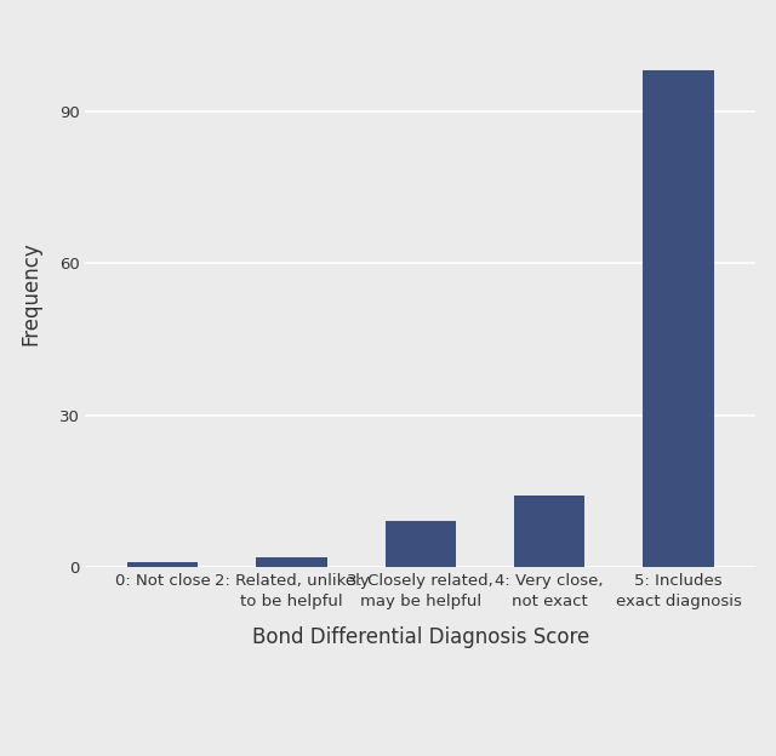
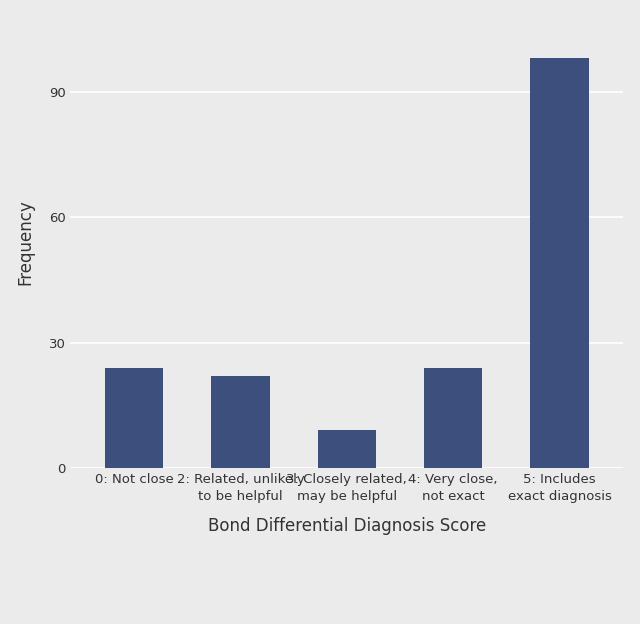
0: Not close: 1 -> 24
2: Related, unlikely to be helpful: 2 -> 22
4: Very close, not exact: 14 -> 24
